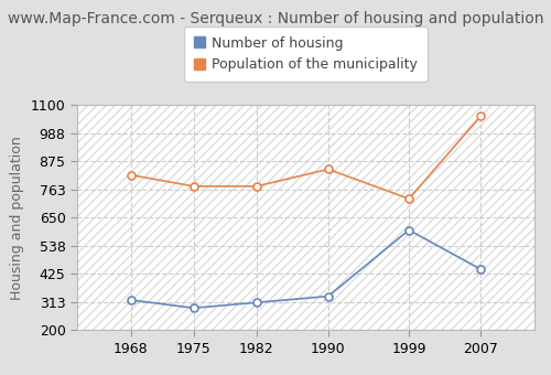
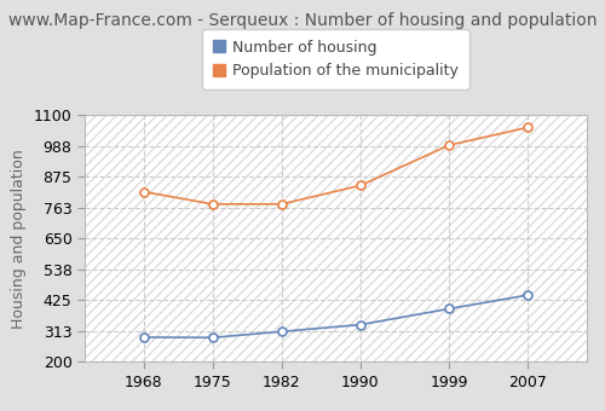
Number of housing/1968: 320 -> 289
Number of housing/1999: 600 -> 393
Population of the municipality/1999: 725 -> 990
